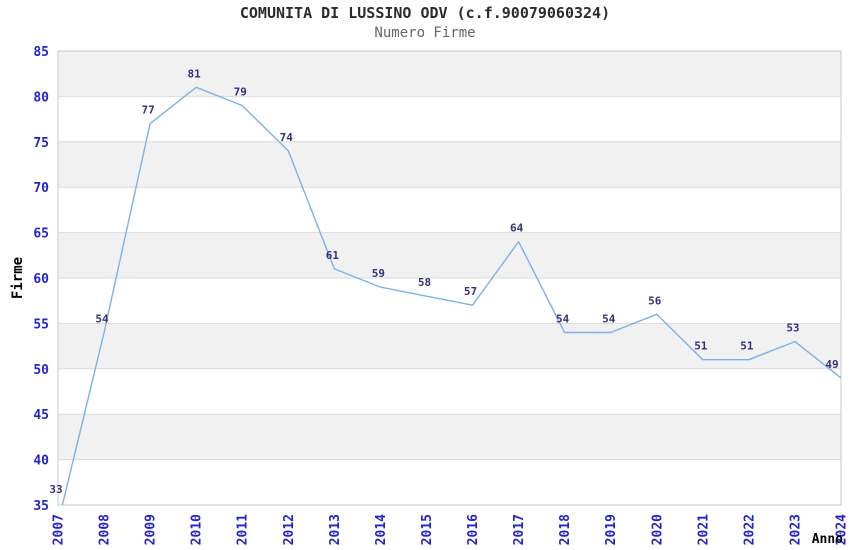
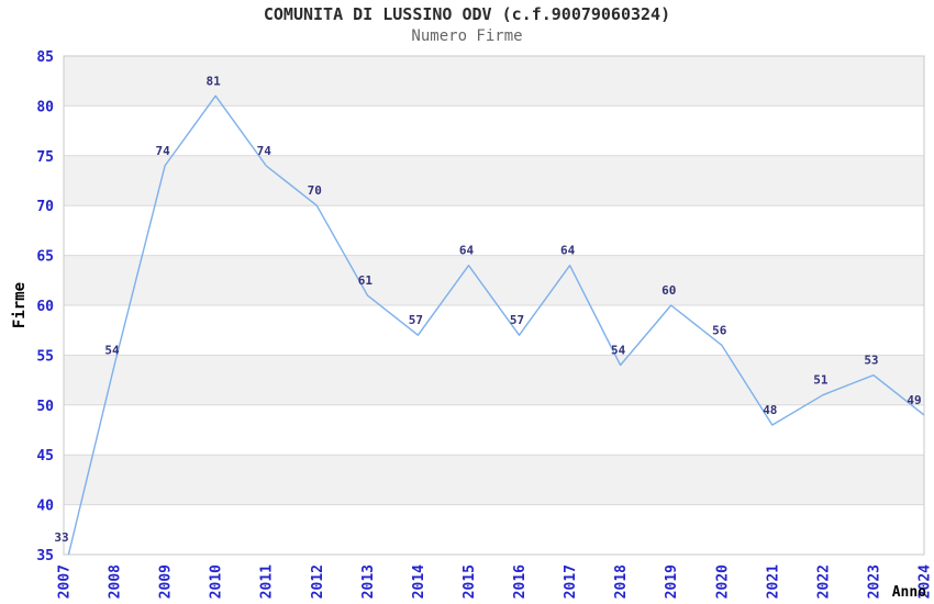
2009: 77 -> 74
2011: 79 -> 74
2012: 74 -> 70
2014: 59 -> 57
2015: 58 -> 64
2019: 54 -> 60
2021: 51 -> 48
